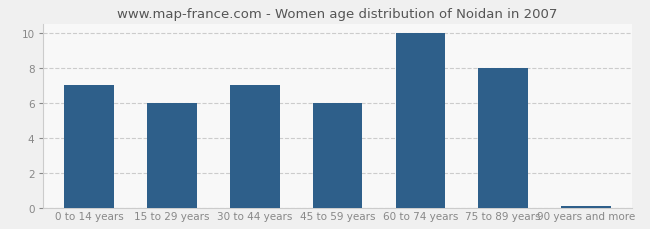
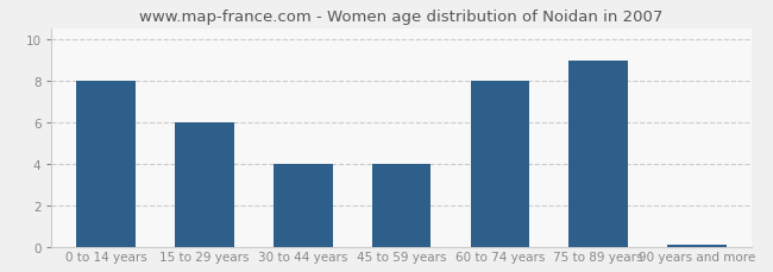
0 to 14 years: 7.0 -> 8.0
30 to 44 years: 7.0 -> 4.0
45 to 59 years: 6.0 -> 4.0
60 to 74 years: 10.0 -> 8.0
75 to 89 years: 8.0 -> 9.0
